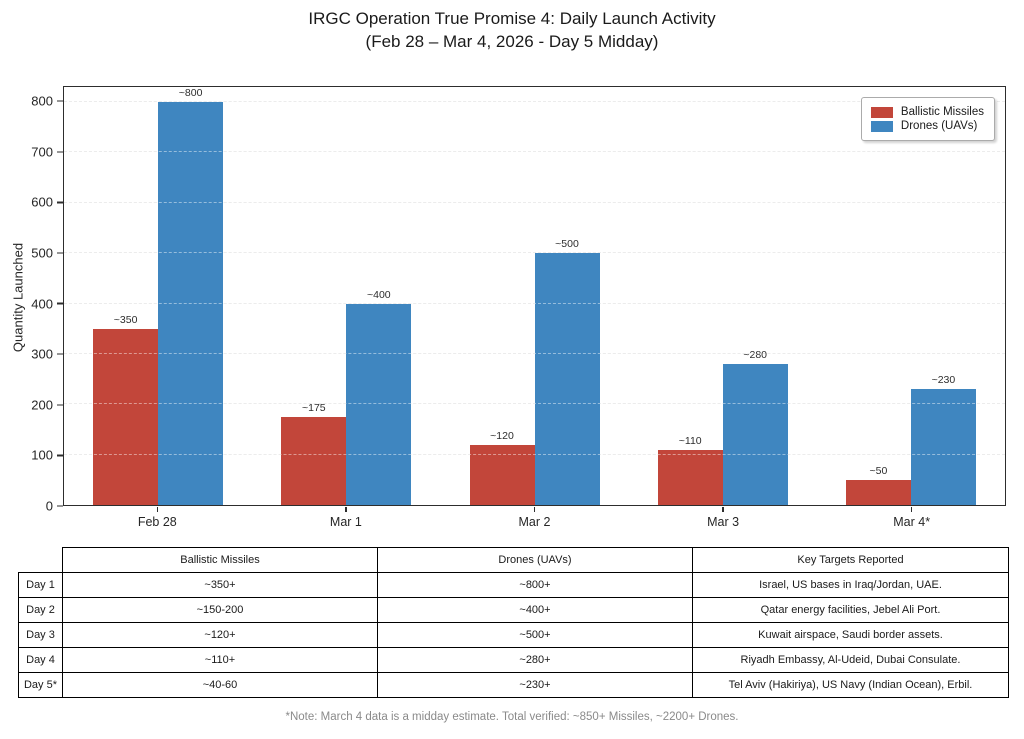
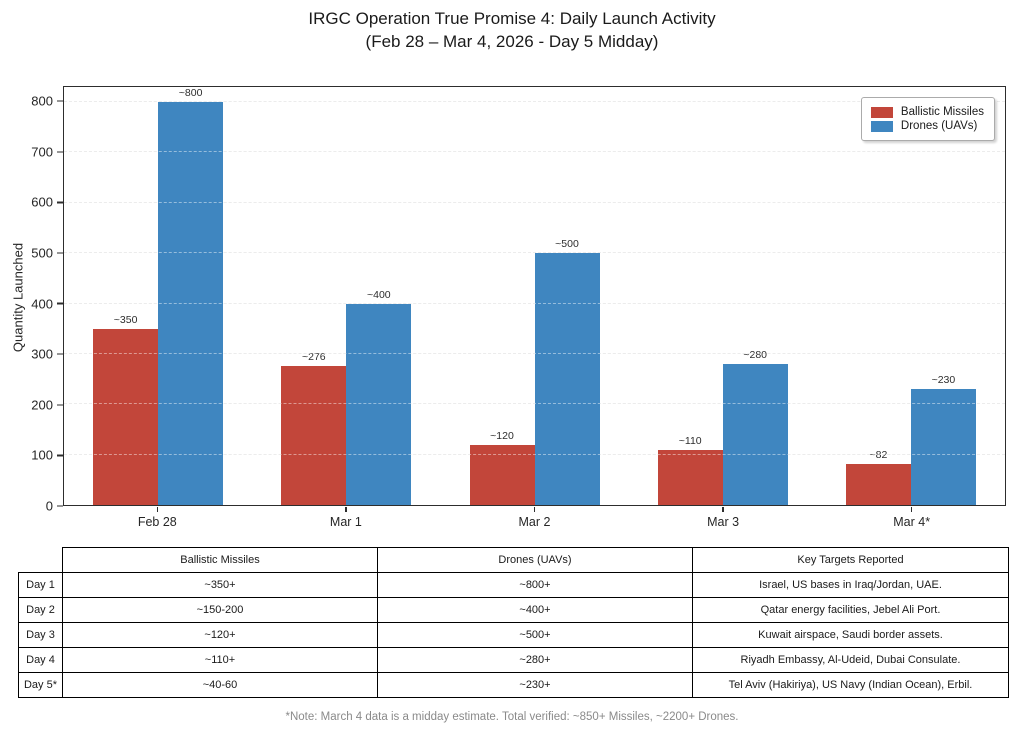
Ballistic Missiles/Mar 1: 175 -> 276
Ballistic Missiles/Mar 4*: 50 -> 82
